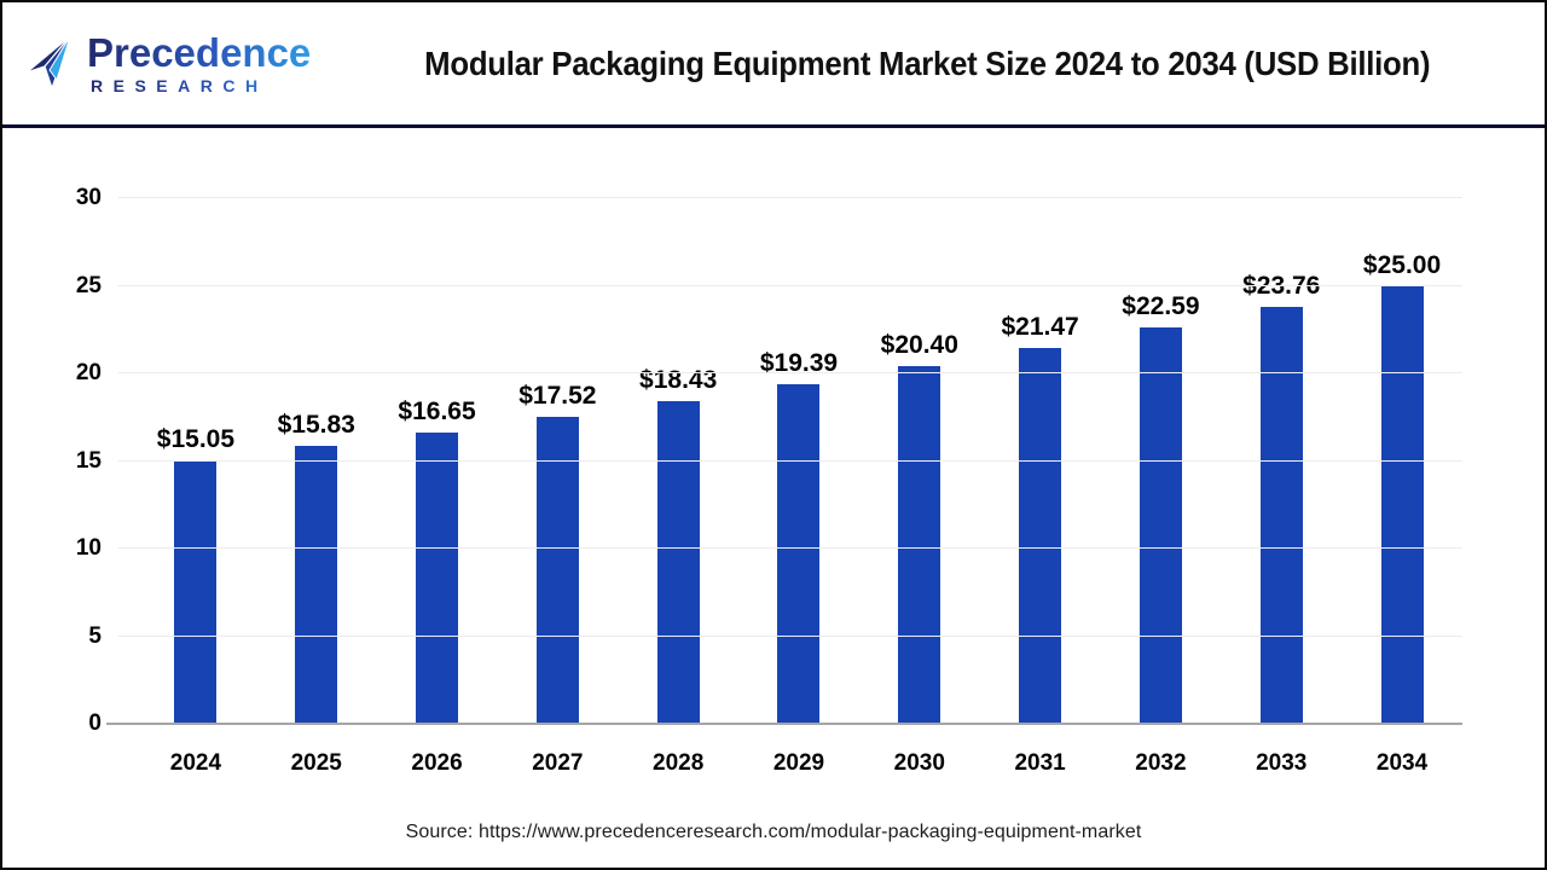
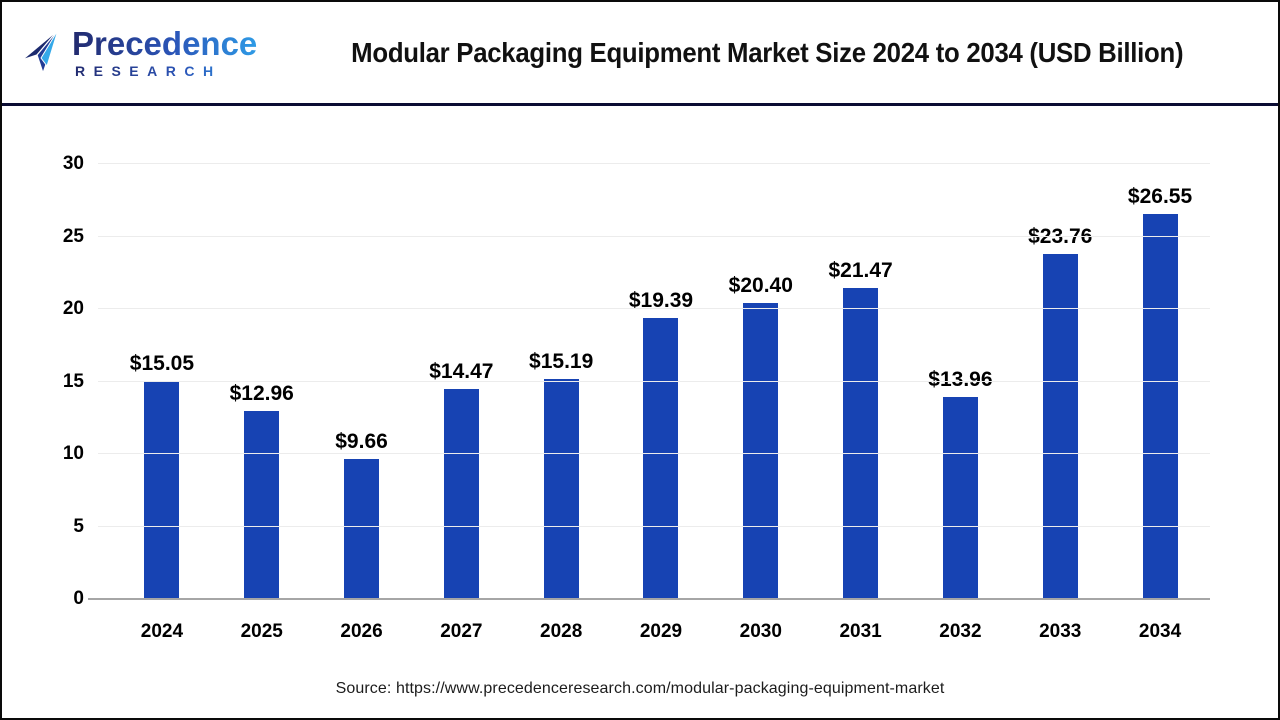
2025: $15.83 -> $12.96
2026: $16.65 -> $9.66
2027: $17.52 -> $14.47
2028: $18.43 -> $15.19
2032: $22.59 -> $13.96
2034: $25.00 -> $26.55
